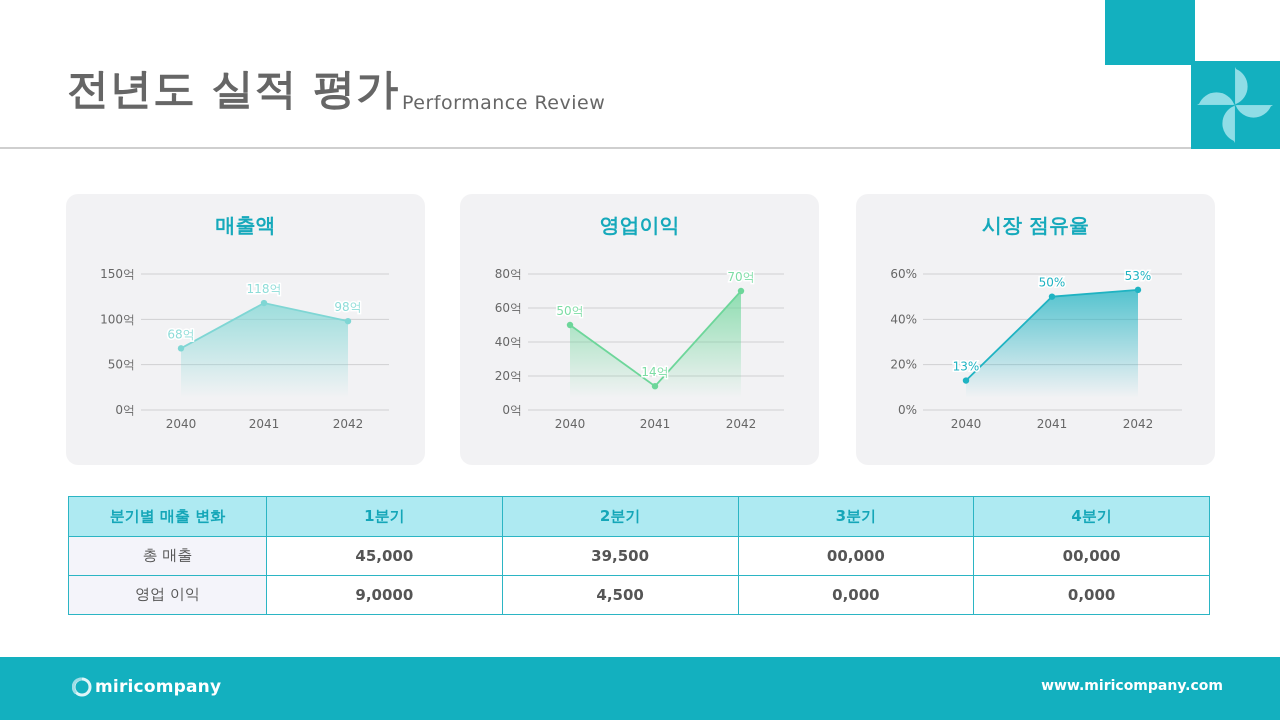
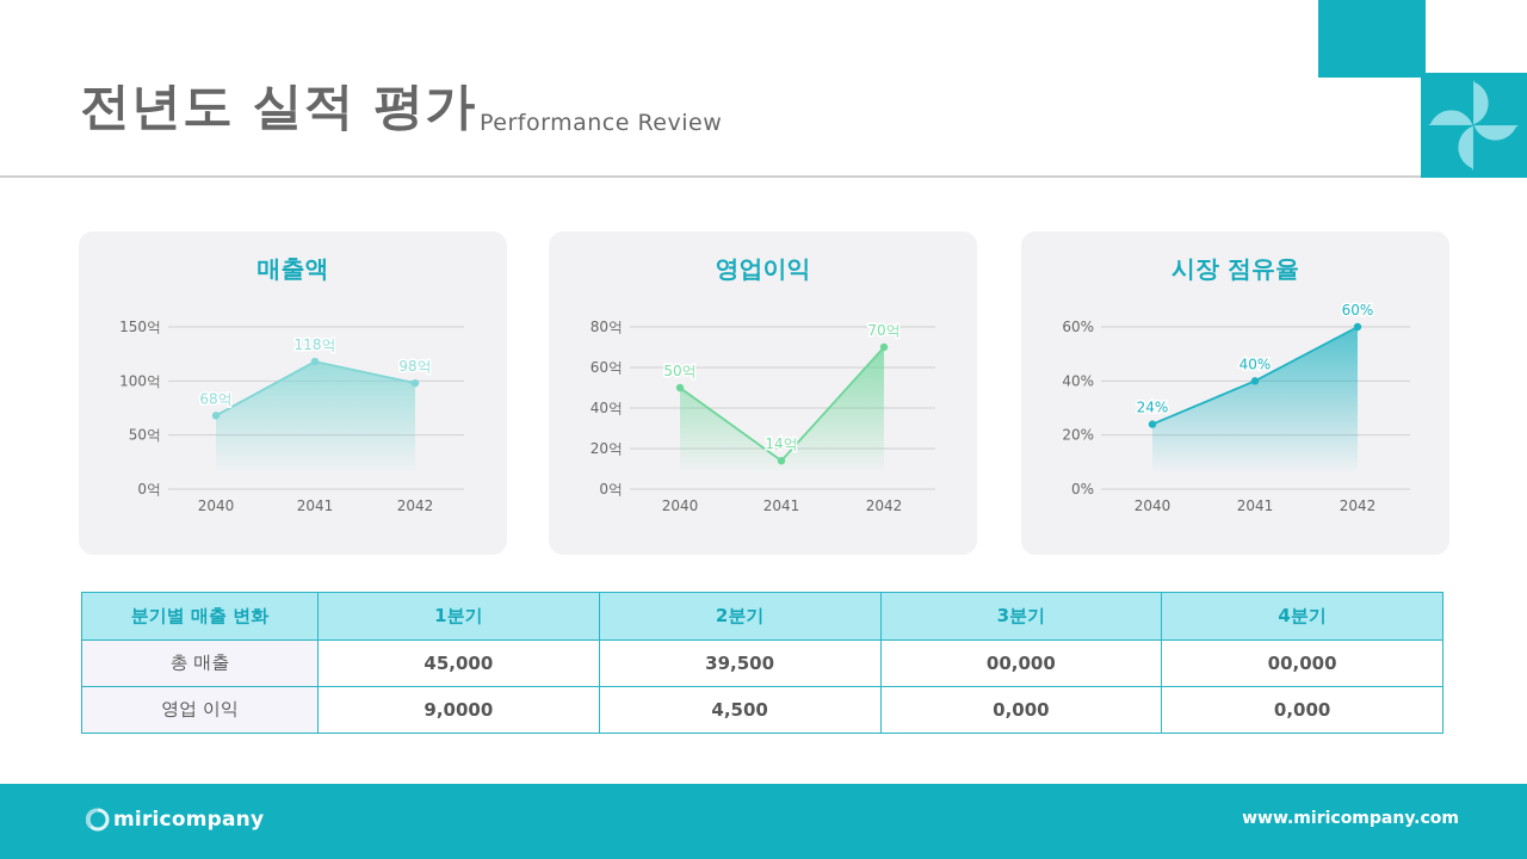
시장 점유율/2040: 13% -> 24%
시장 점유율/2041: 50% -> 40%
시장 점유율/2042: 53% -> 60%
